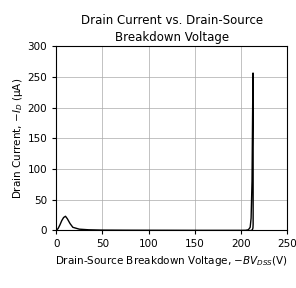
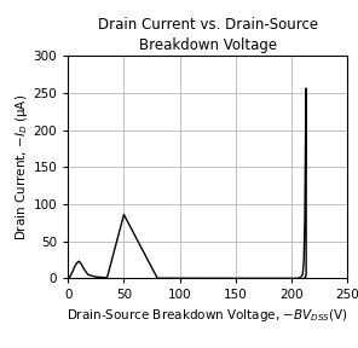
50: 0 -> 86
